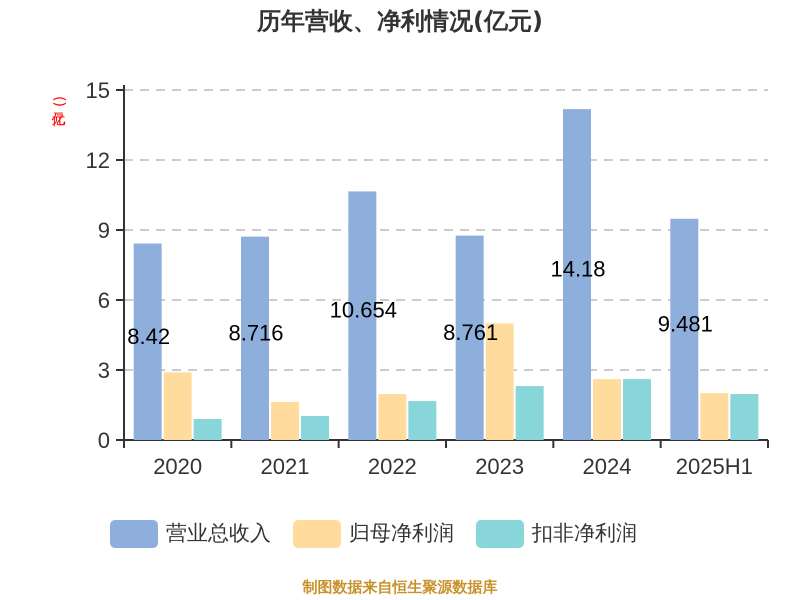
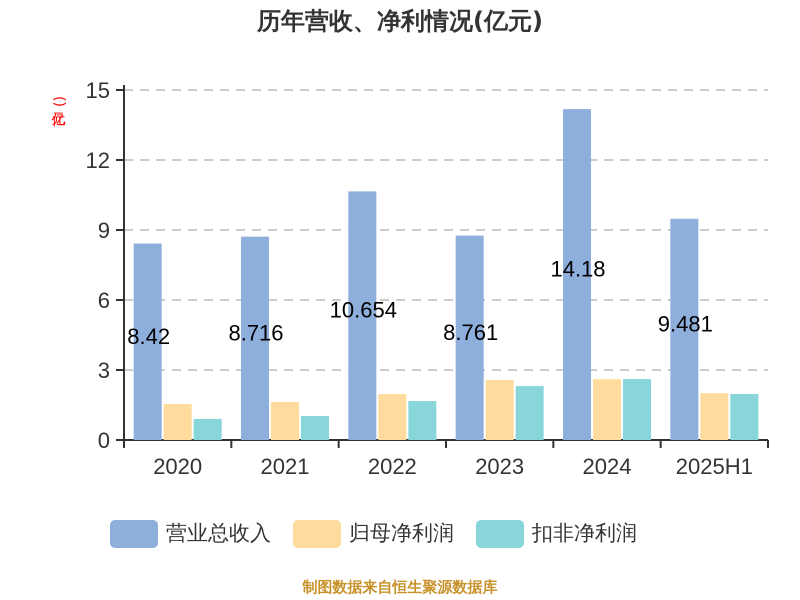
归母净利润/2020: 2.9 -> 1.5
归母净利润/2023: 5.0 -> 2.6
